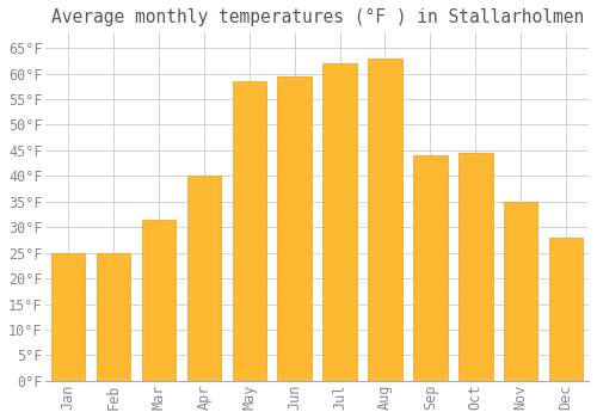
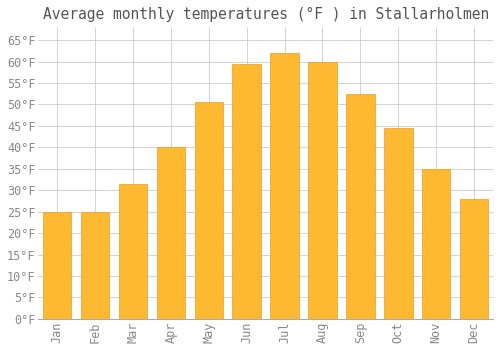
May: 58.5°F -> 50.5°F
Aug: 63.0°F -> 60.0°F
Sep: 44.0°F -> 52.5°F
